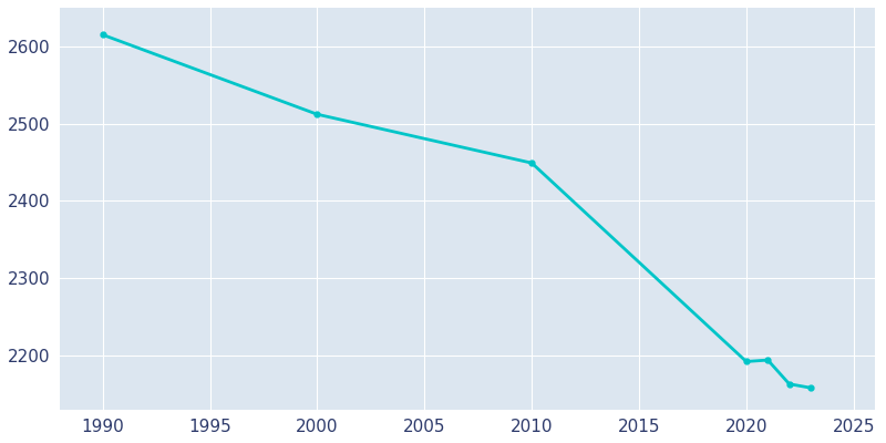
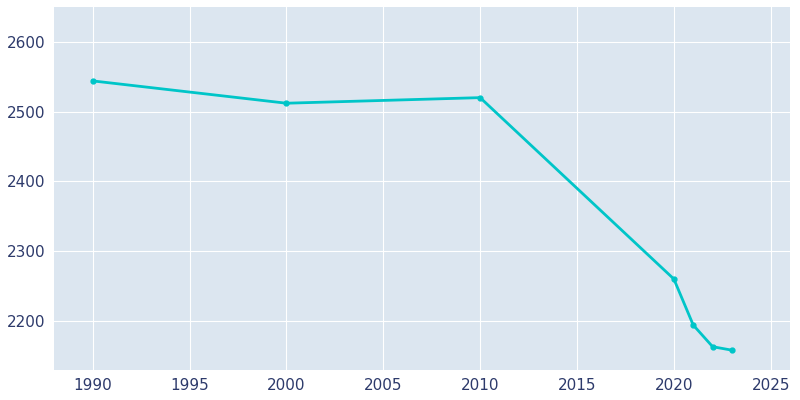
1990: 2615 -> 2544
2010: 2449 -> 2520
2020: 2192 -> 2260
